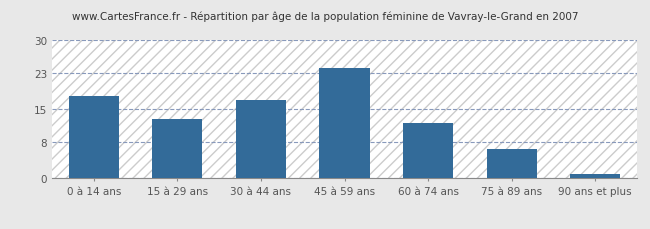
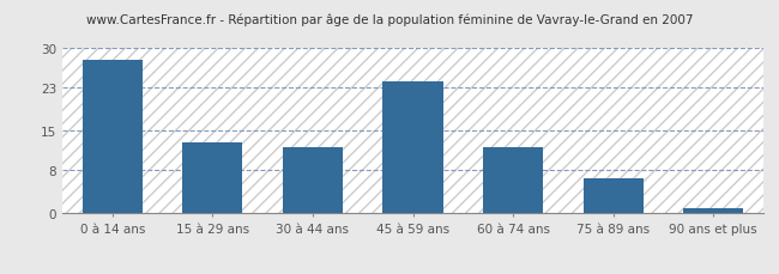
0 à 14 ans: 18.0 -> 28.0
30 à 44 ans: 17.0 -> 12.0
